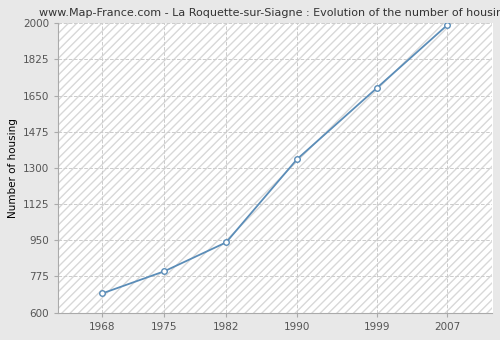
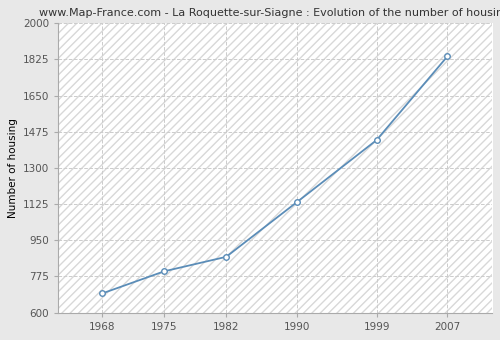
1982: 940 -> 870
1990: 1342 -> 1135
1999: 1686 -> 1435
2007: 1992 -> 1840
